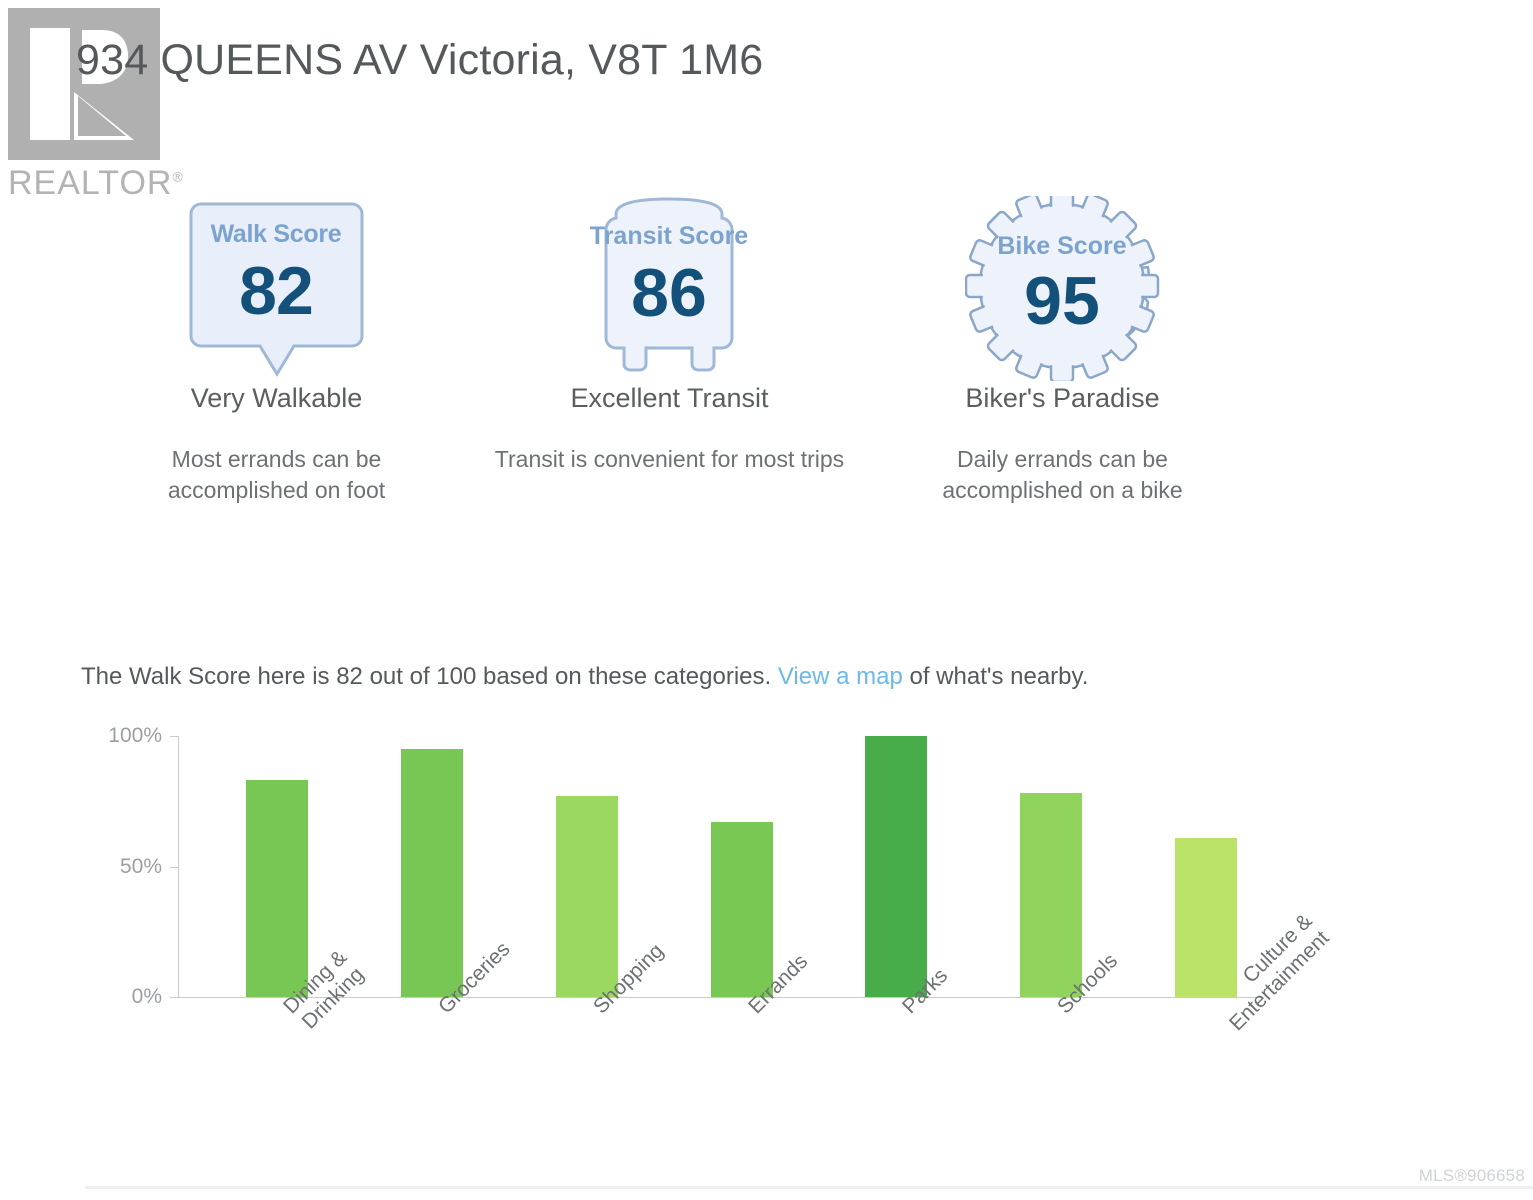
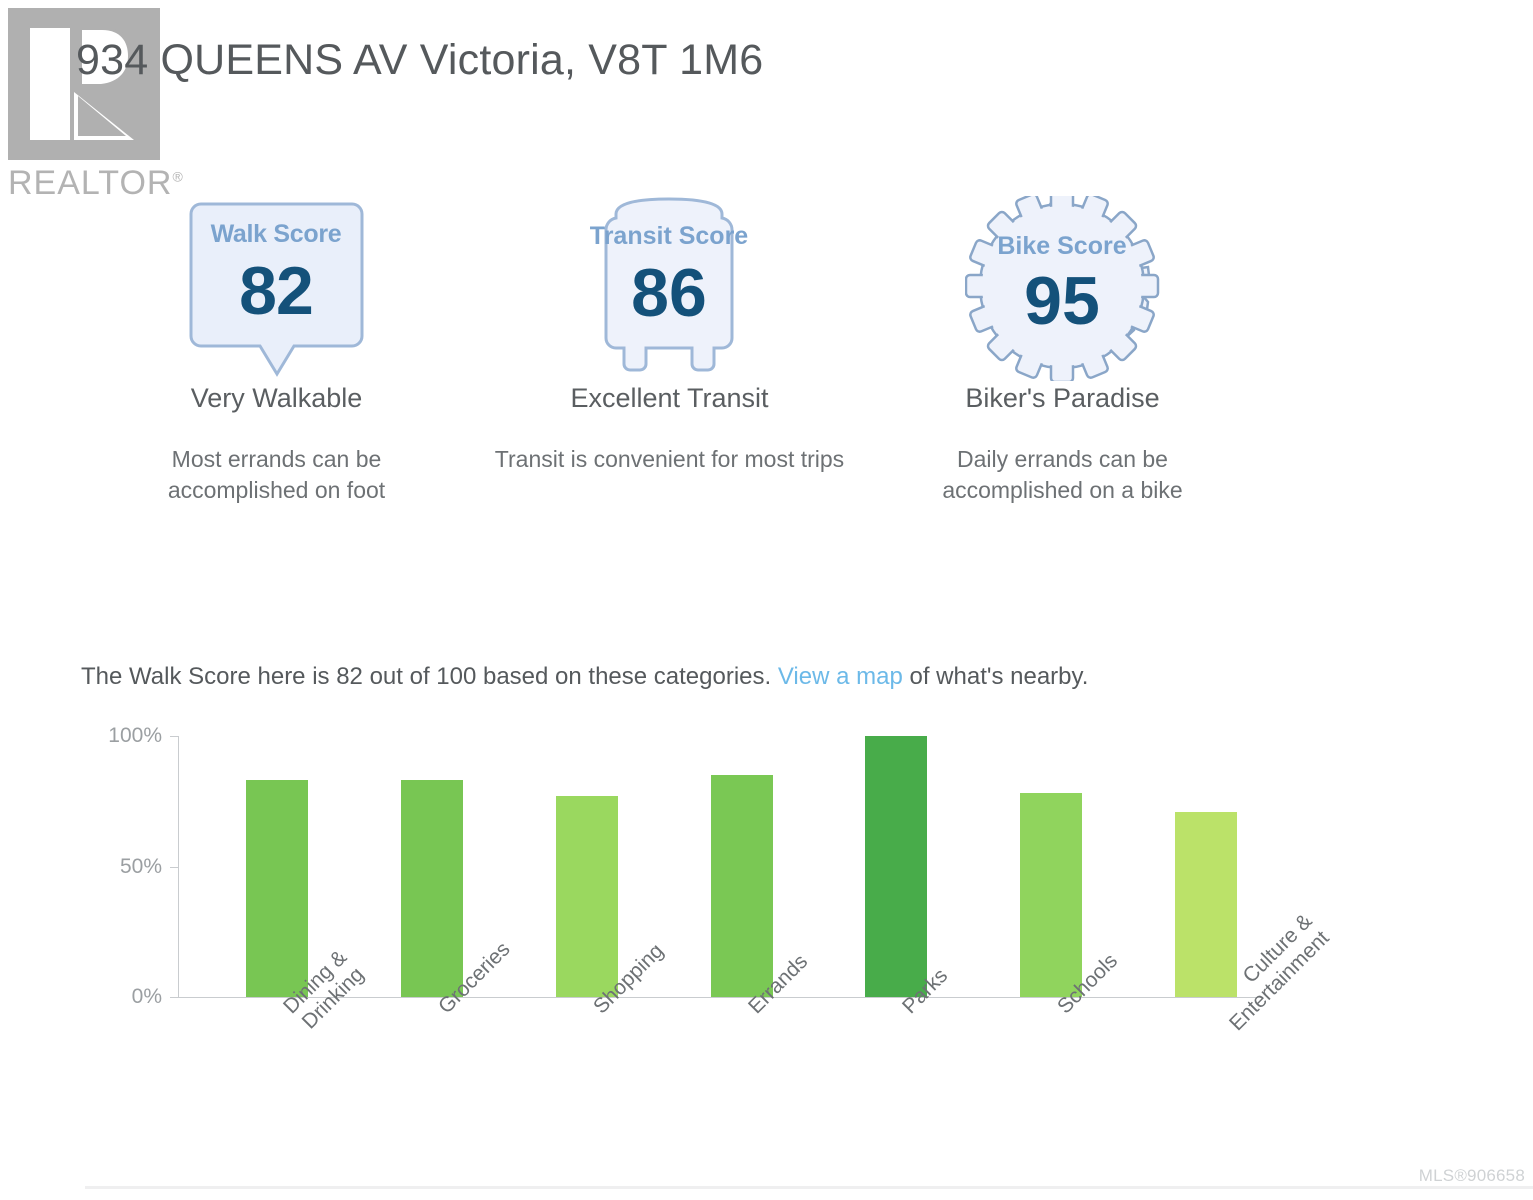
Groceries: 95% -> 83%
Errands: 67% -> 85%
Culture & Entertainment: 61% -> 71%
